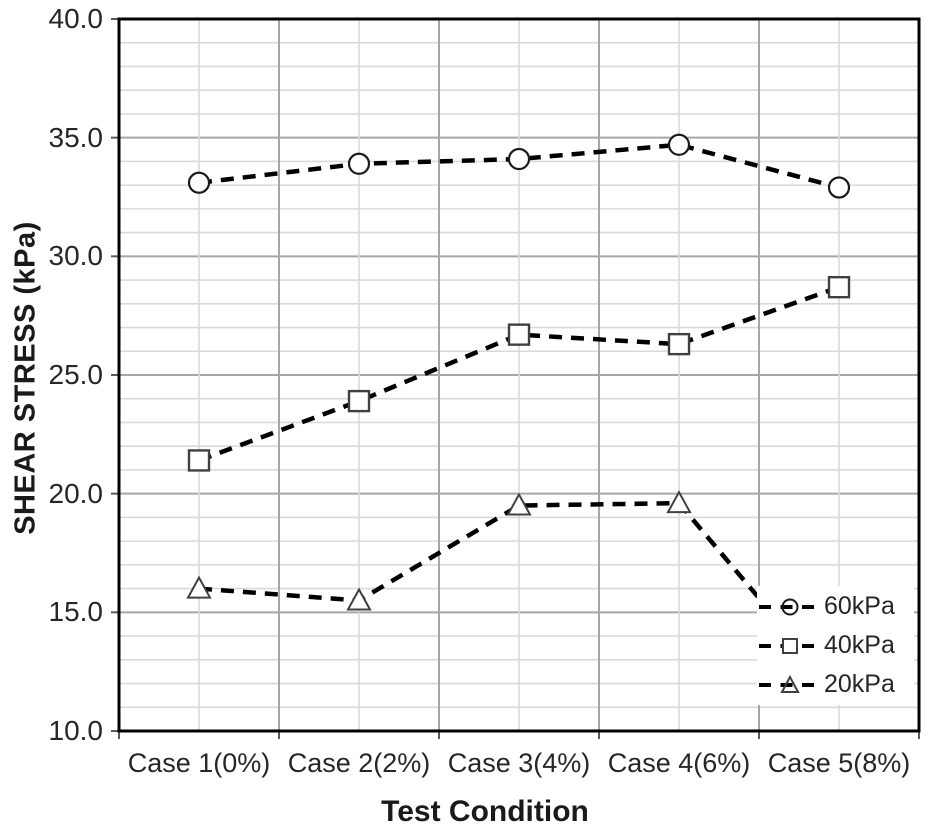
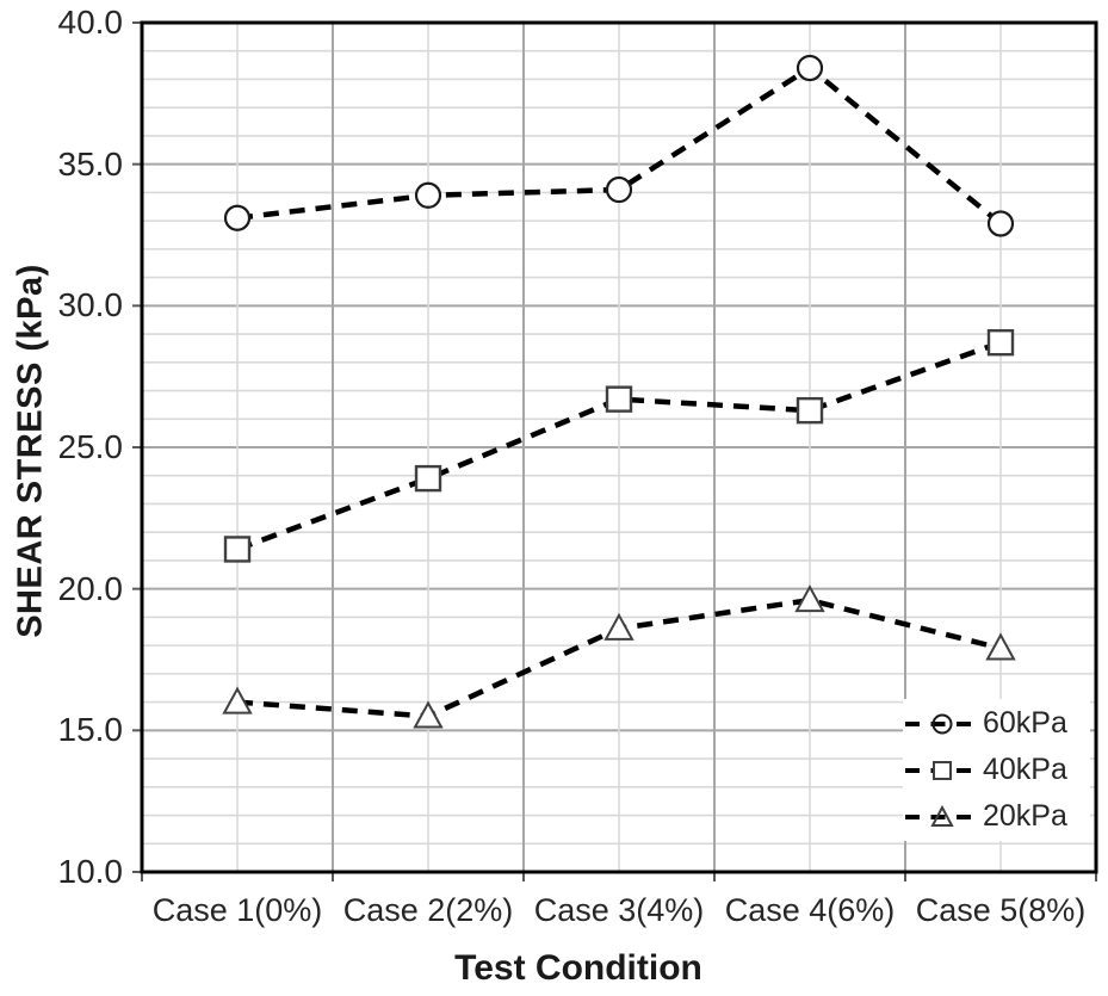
20kPa/Case 3(4%): 19.5 -> 18.6
60kPa/Case 4(6%): 34.7 -> 38.4
20kPa/Case 5(8%): 11.6 -> 17.9
